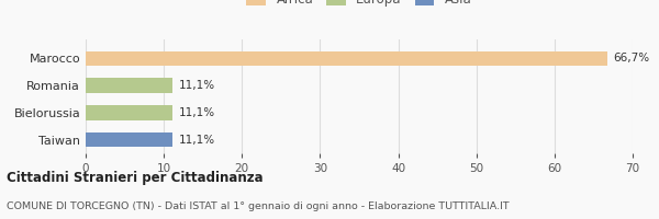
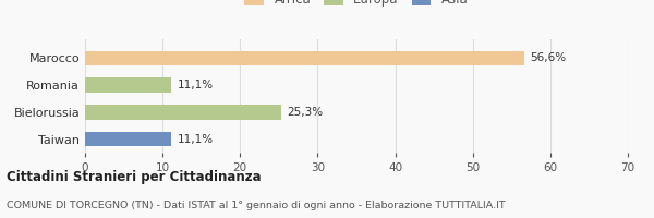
Marocco: 66,7% -> 56,6%
Bielorussia: 11,1% -> 25,3%
